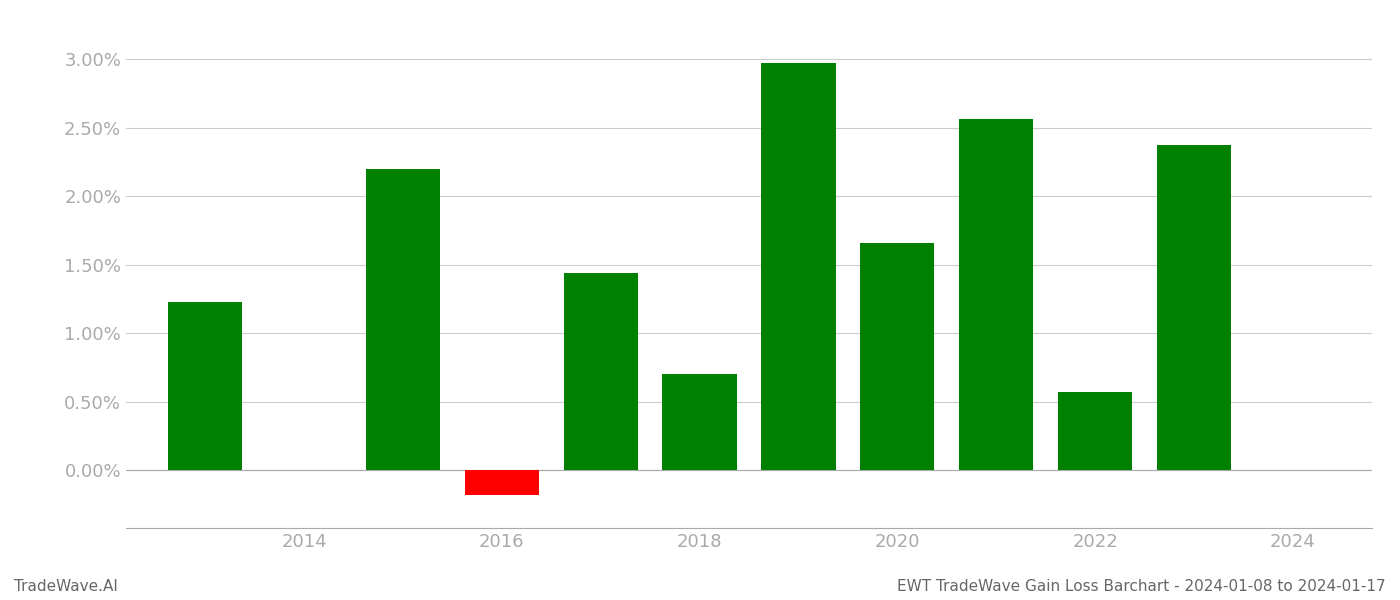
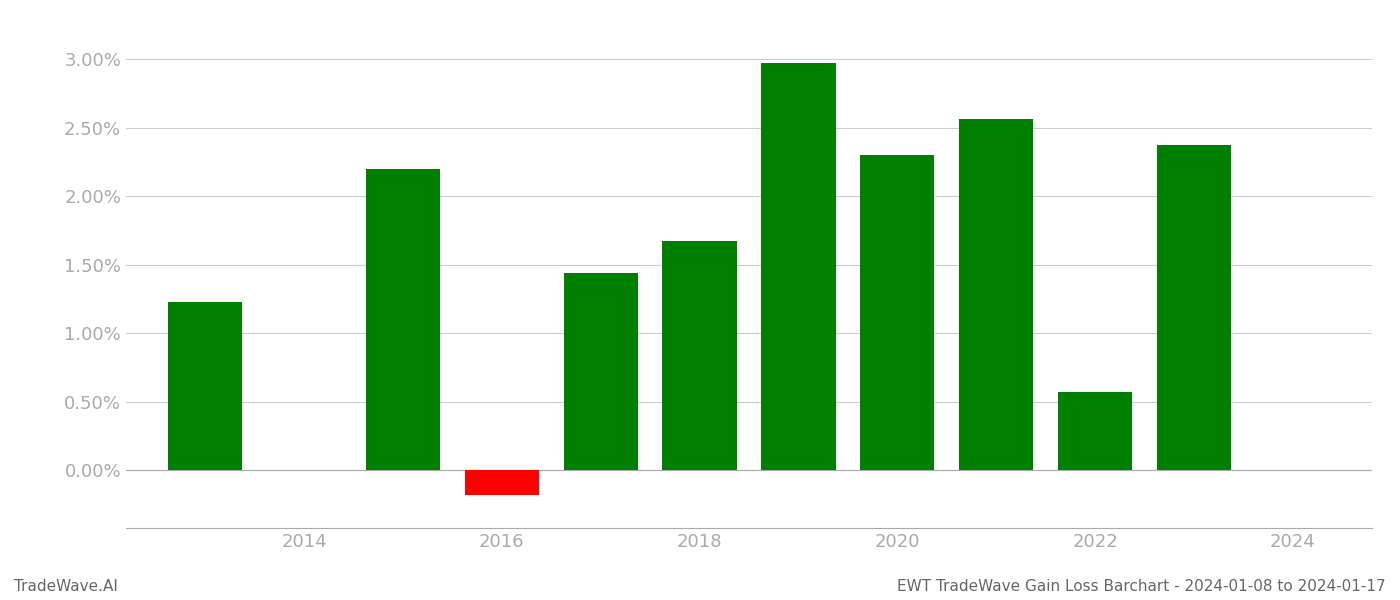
2018: 0.70% -> 1.67%
2020: 1.66% -> 2.30%
